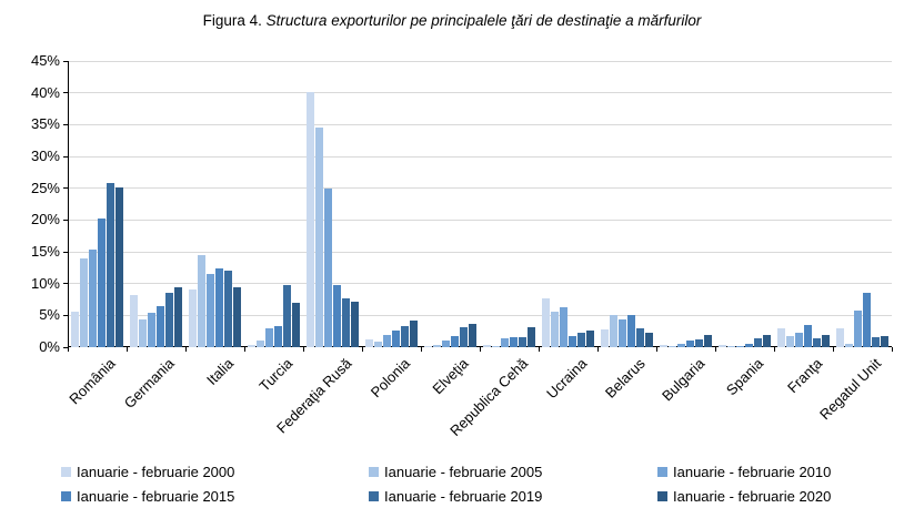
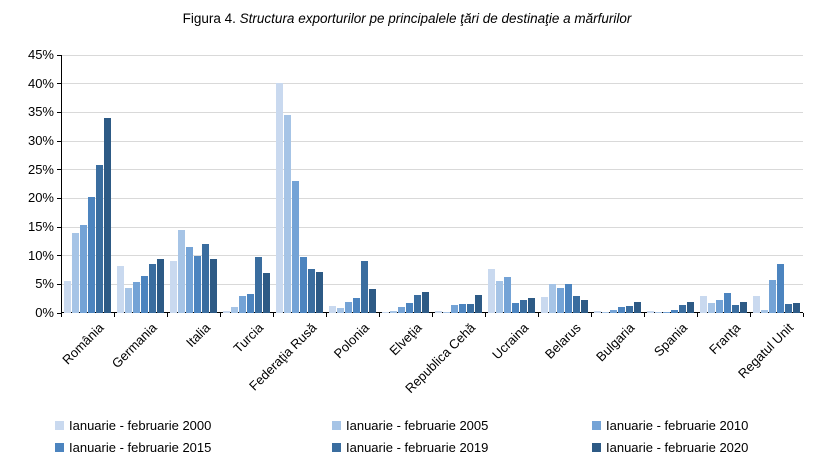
Ianuarie - februarie 2020/România: 25% -> 34%
Ianuarie - februarie 2015/Italia: 12% -> 10%
Ianuarie - februarie 2010/Federaţia Rusă: 25% -> 23%
Ianuarie - februarie 2019/Polonia: 3% -> 9%
